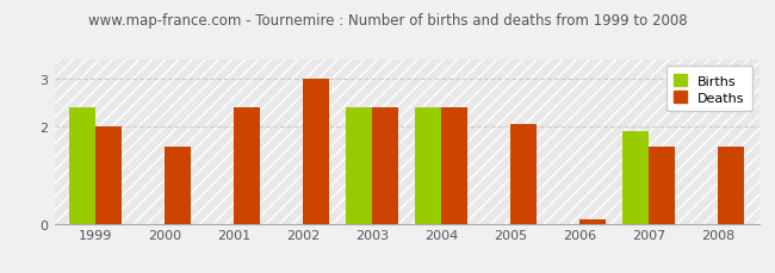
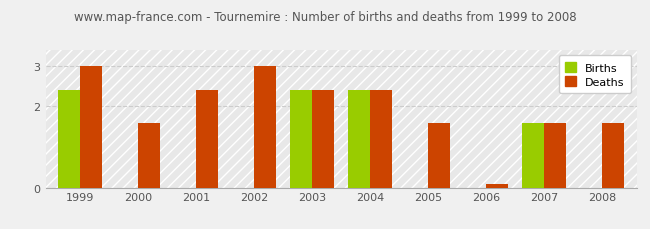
Deaths/1999: 2.00 -> 3.00
Deaths/2005: 2.05 -> 1.60
Births/2007: 1.9 -> 1.6
